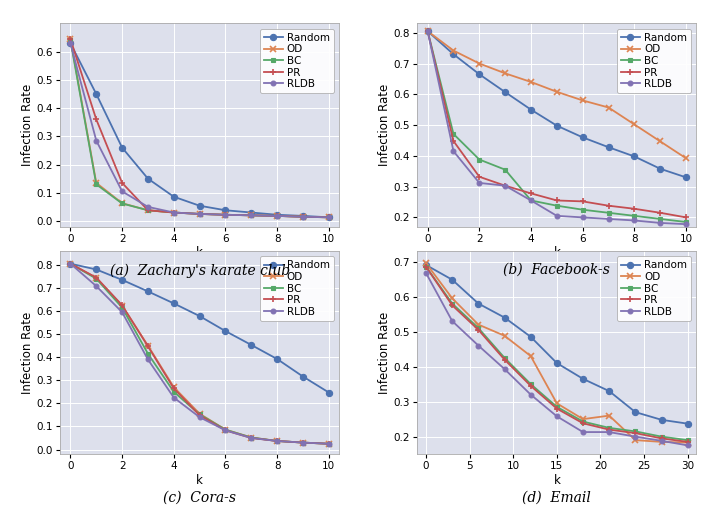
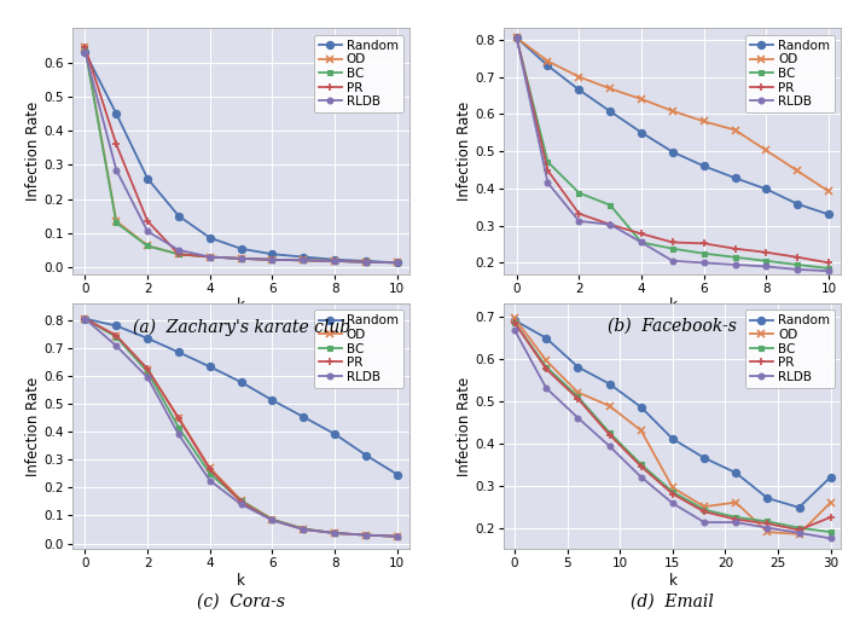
Random/30: 0.237 -> 0.320
OD/30: 0.183 -> 0.260
PR/30: 0.185 -> 0.225
